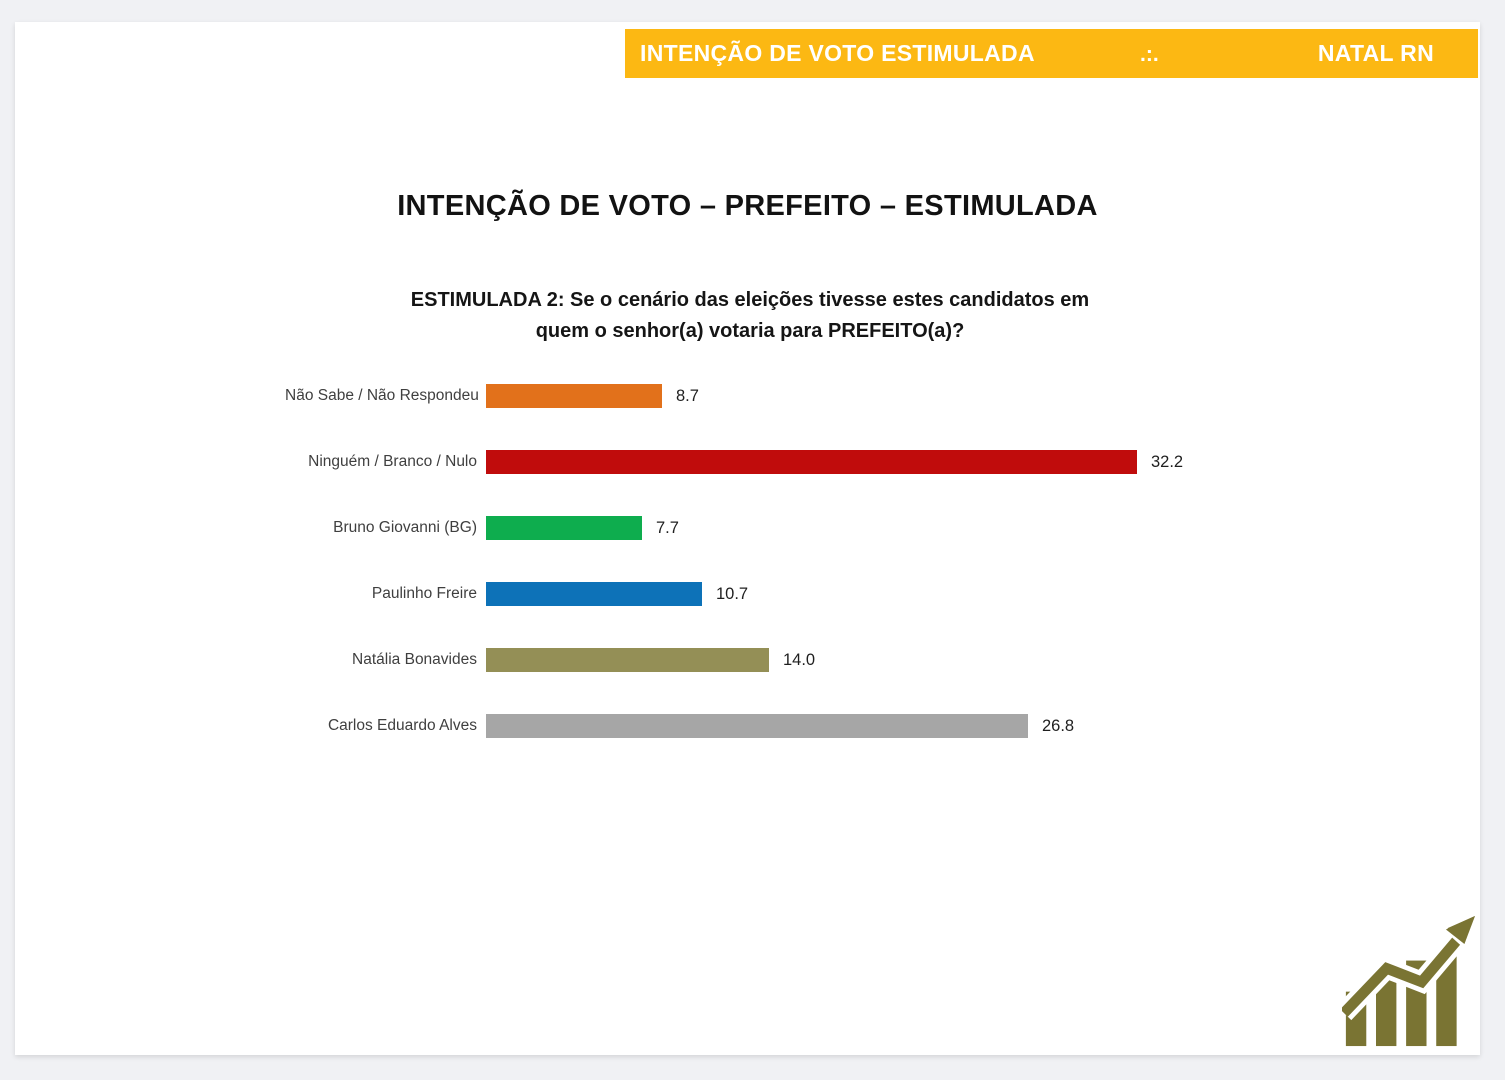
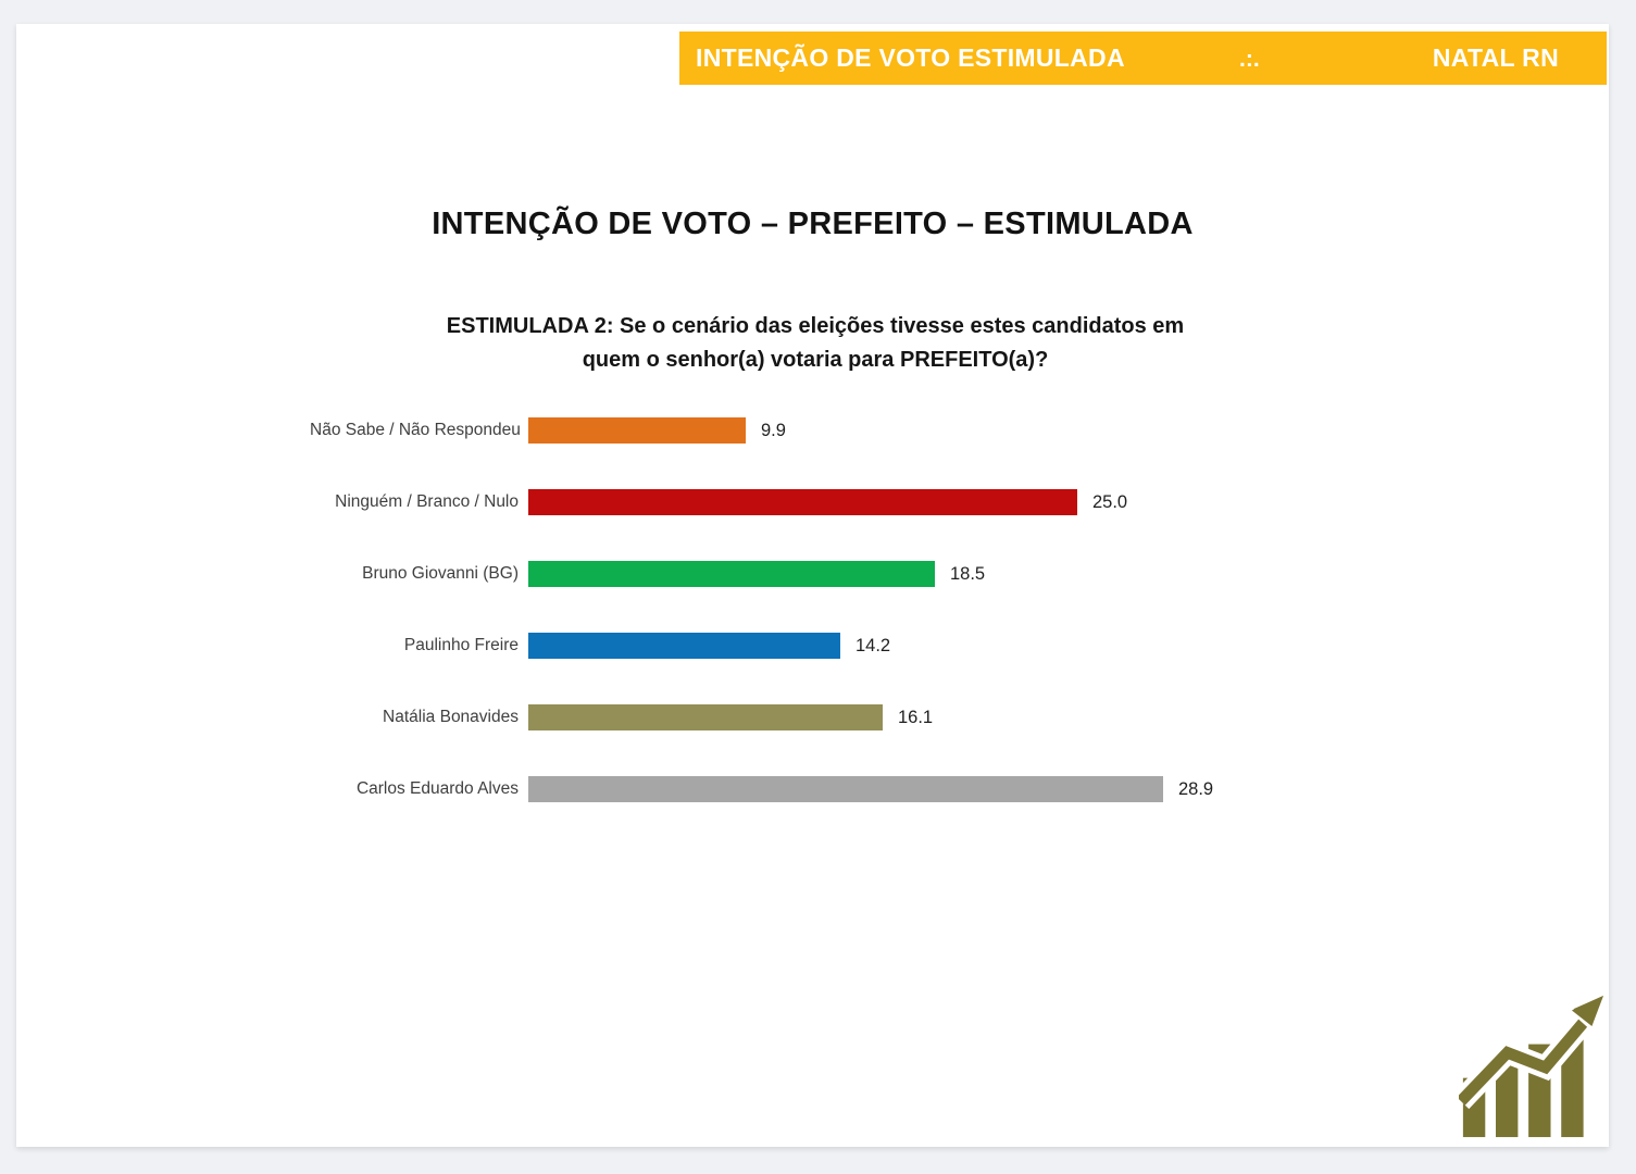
Não Sabe / Não Respondeu: 8.7 -> 9.9
Ninguém / Branco / Nulo: 32.2 -> 25.0
Bruno Giovanni (BG): 7.7 -> 18.5
Paulinho Freire: 10.7 -> 14.2
Natália Bonavides: 14.0 -> 16.1
Carlos Eduardo Alves: 26.8 -> 28.9
